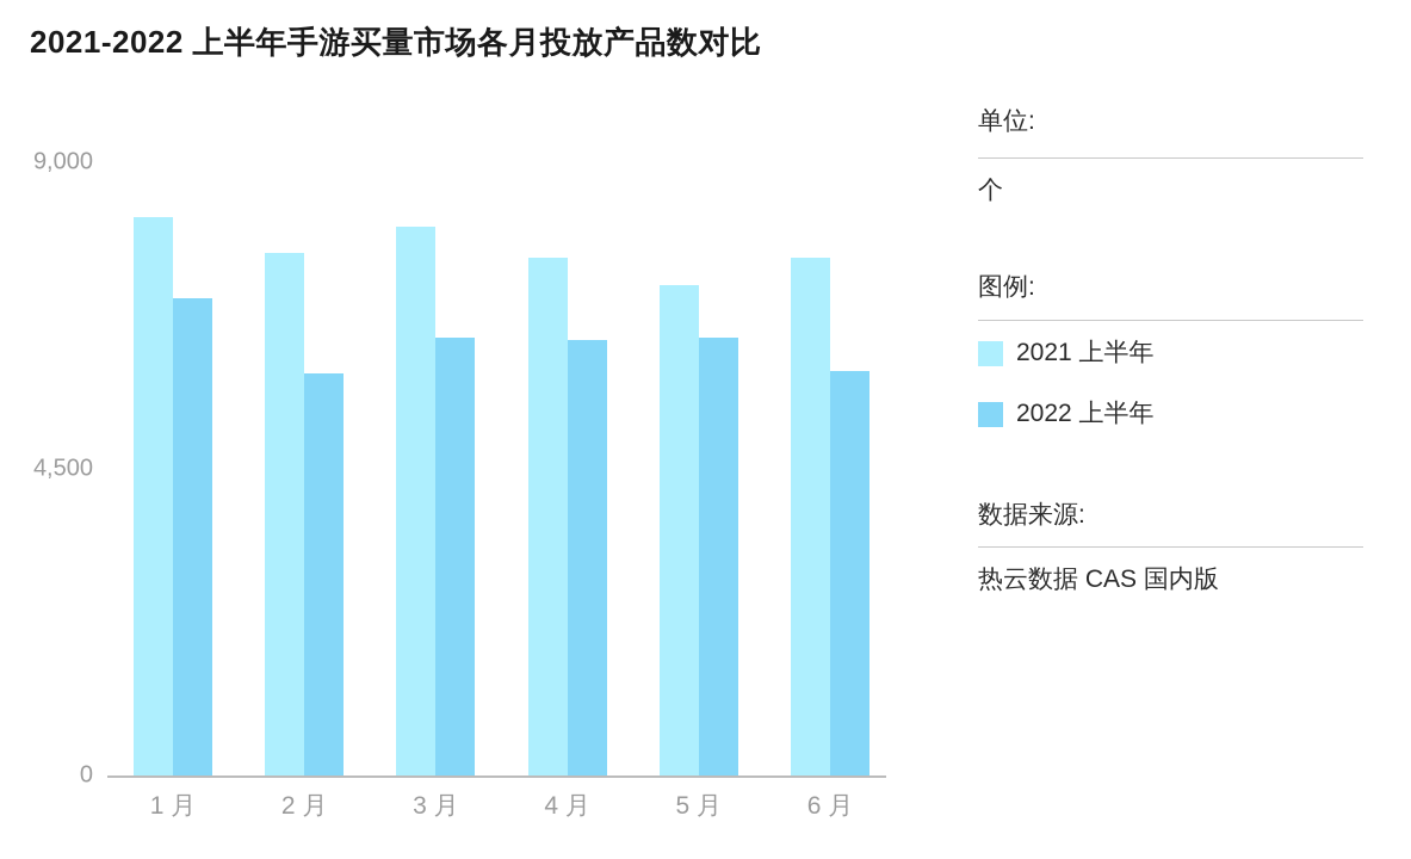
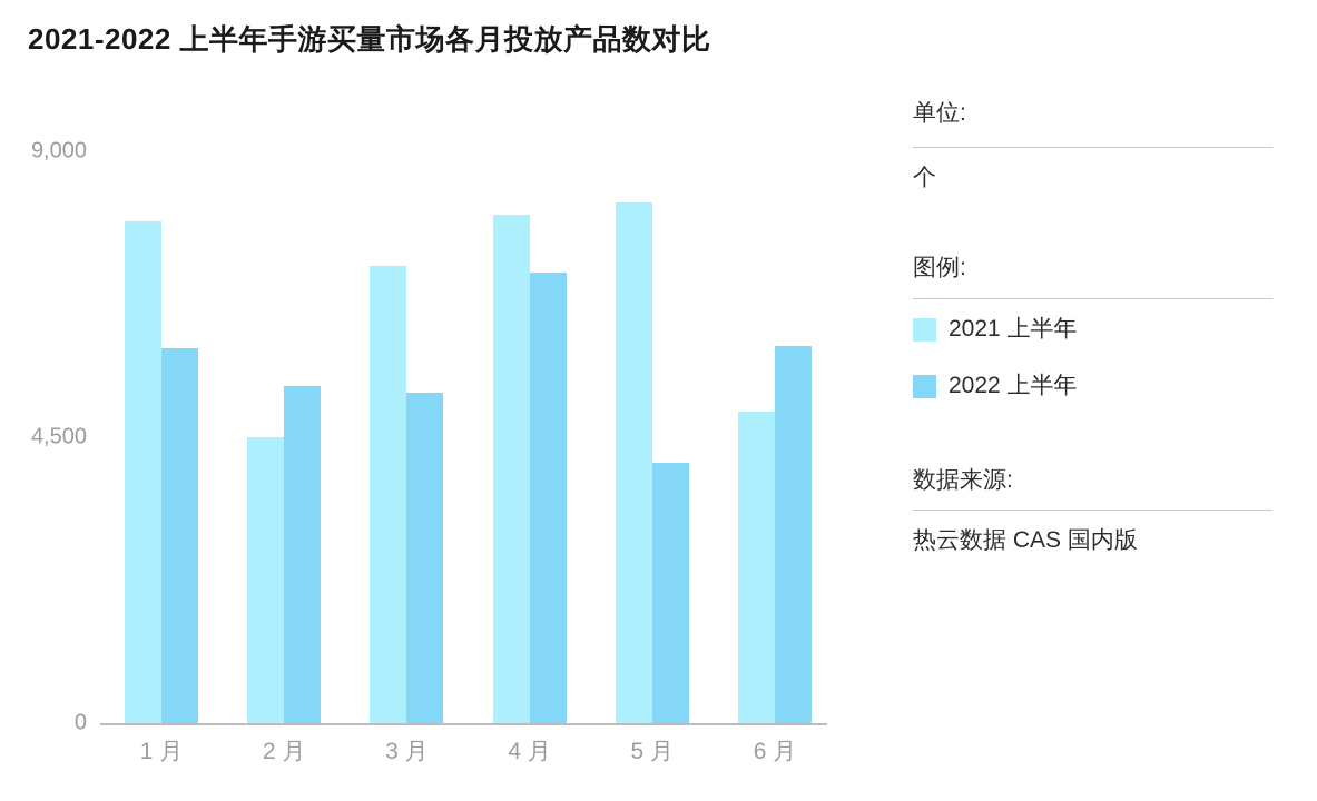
2021 上半年/1 月: 8200 -> 7900
2022 上半年/1 月: 7000 -> 5900
2021 上半年/2 月: 7700 -> 4500
2022 上半年/2 月: 5900 -> 5300
2021 上半年/3 月: 8000 -> 7200
2022 上半年/3 月: 6400 -> 5200
2021 上半年/4 月: 7600 -> 8000
2022 上半年/4 月: 6400 -> 7100
2021 上半年/5 月: 7200 -> 8200
2022 上半年/5 月: 6400 -> 4100
2021 上半年/6 月: 7600 -> 4900
